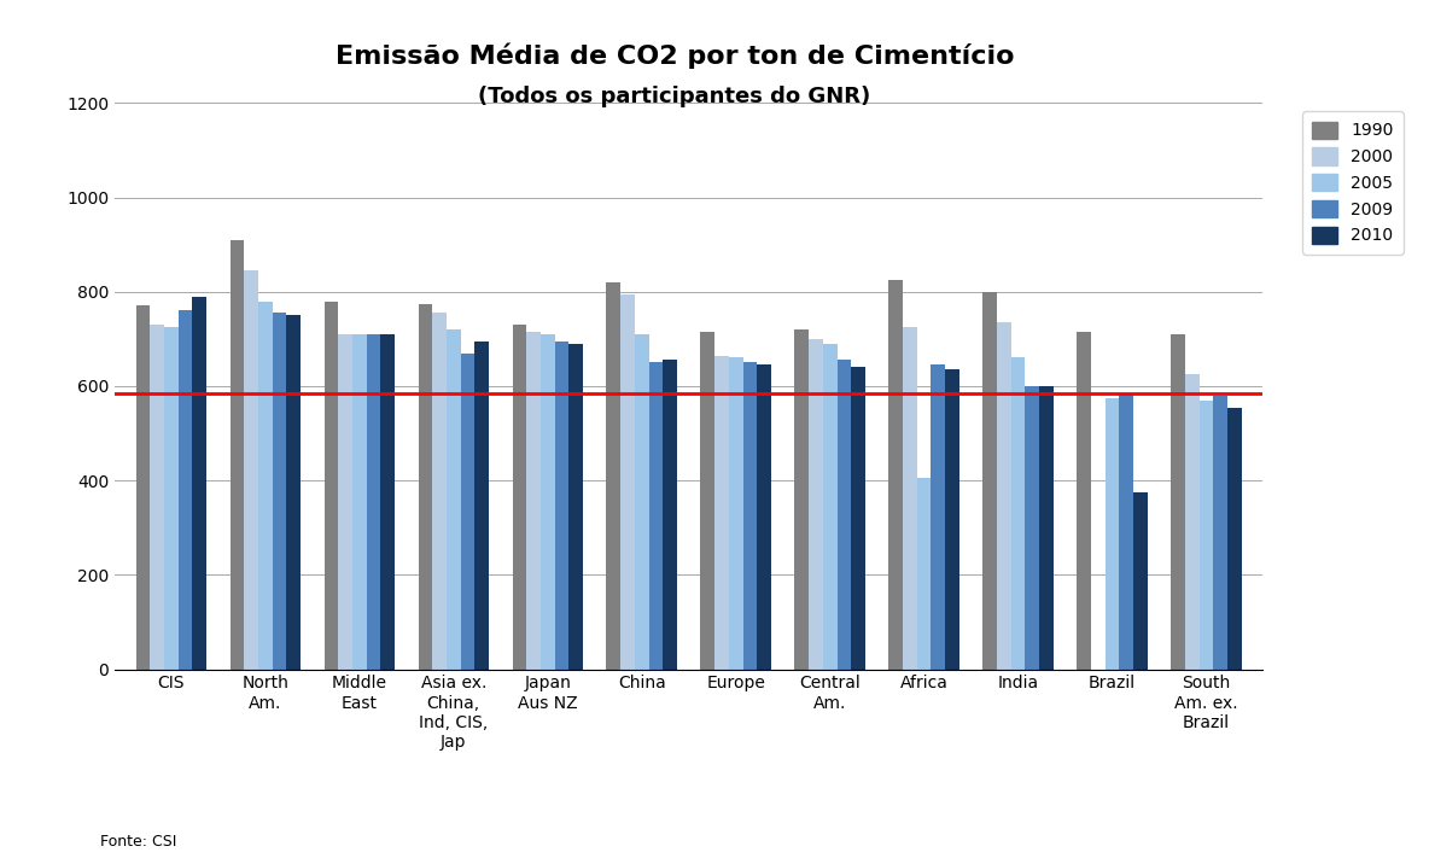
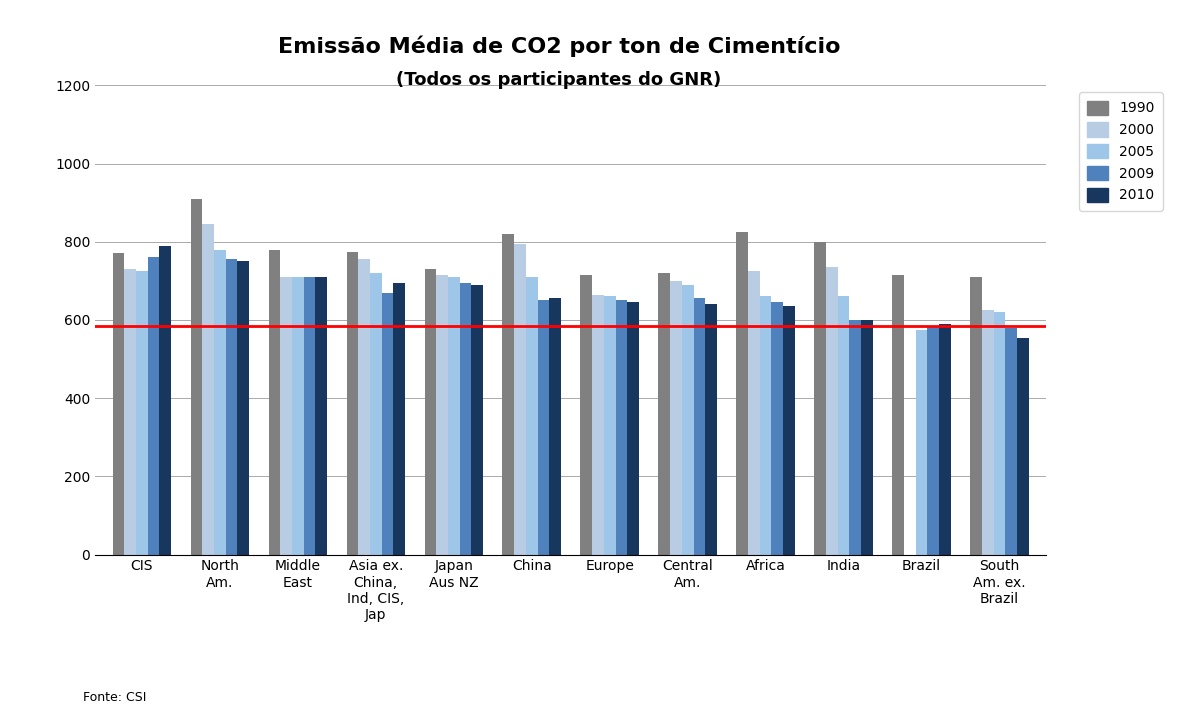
2005/Africa: 405 -> 660
2010/Brazil: 375 -> 590
2005/South Am. ex. Brazil: 570 -> 620
